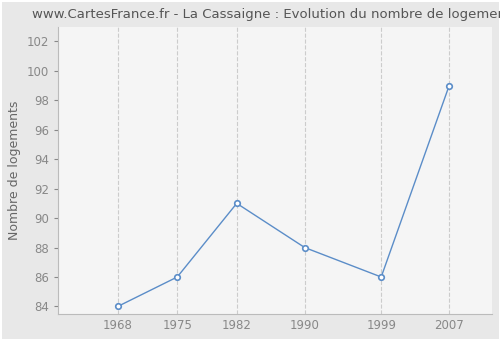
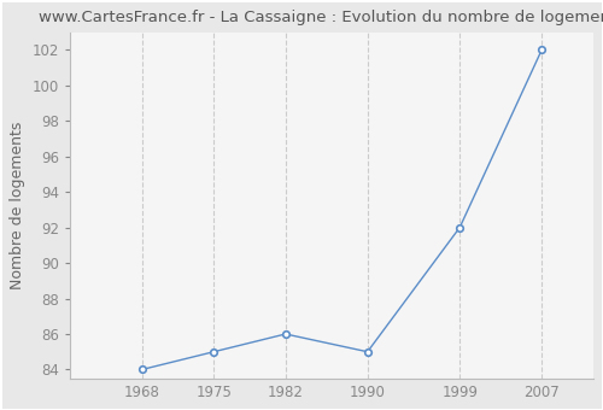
1975: 86 -> 85
1982: 91 -> 86
1990: 88 -> 85
1999: 86 -> 92
2007: 99 -> 102
